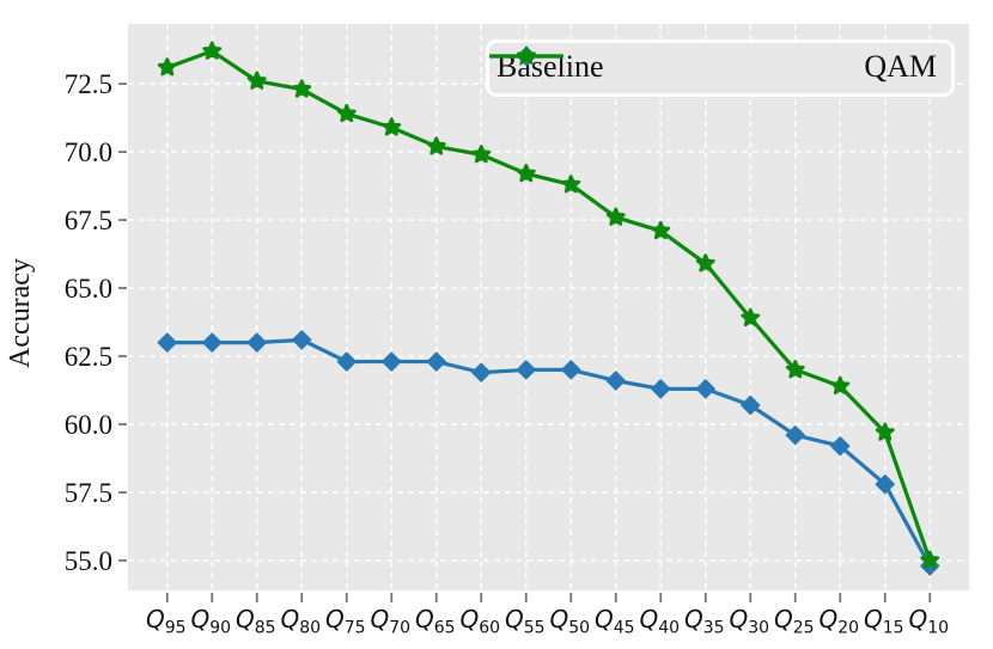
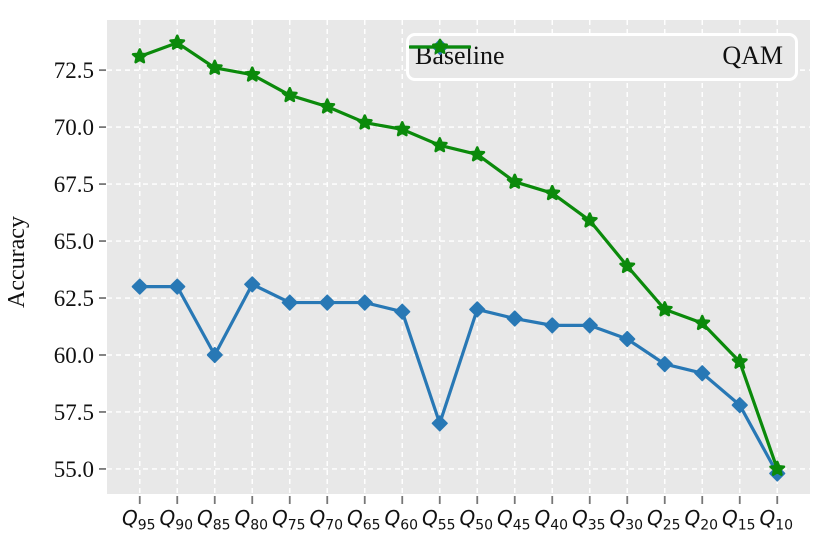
Baseline/Q85: 63 -> 60
Baseline/Q55: 62 -> 57
